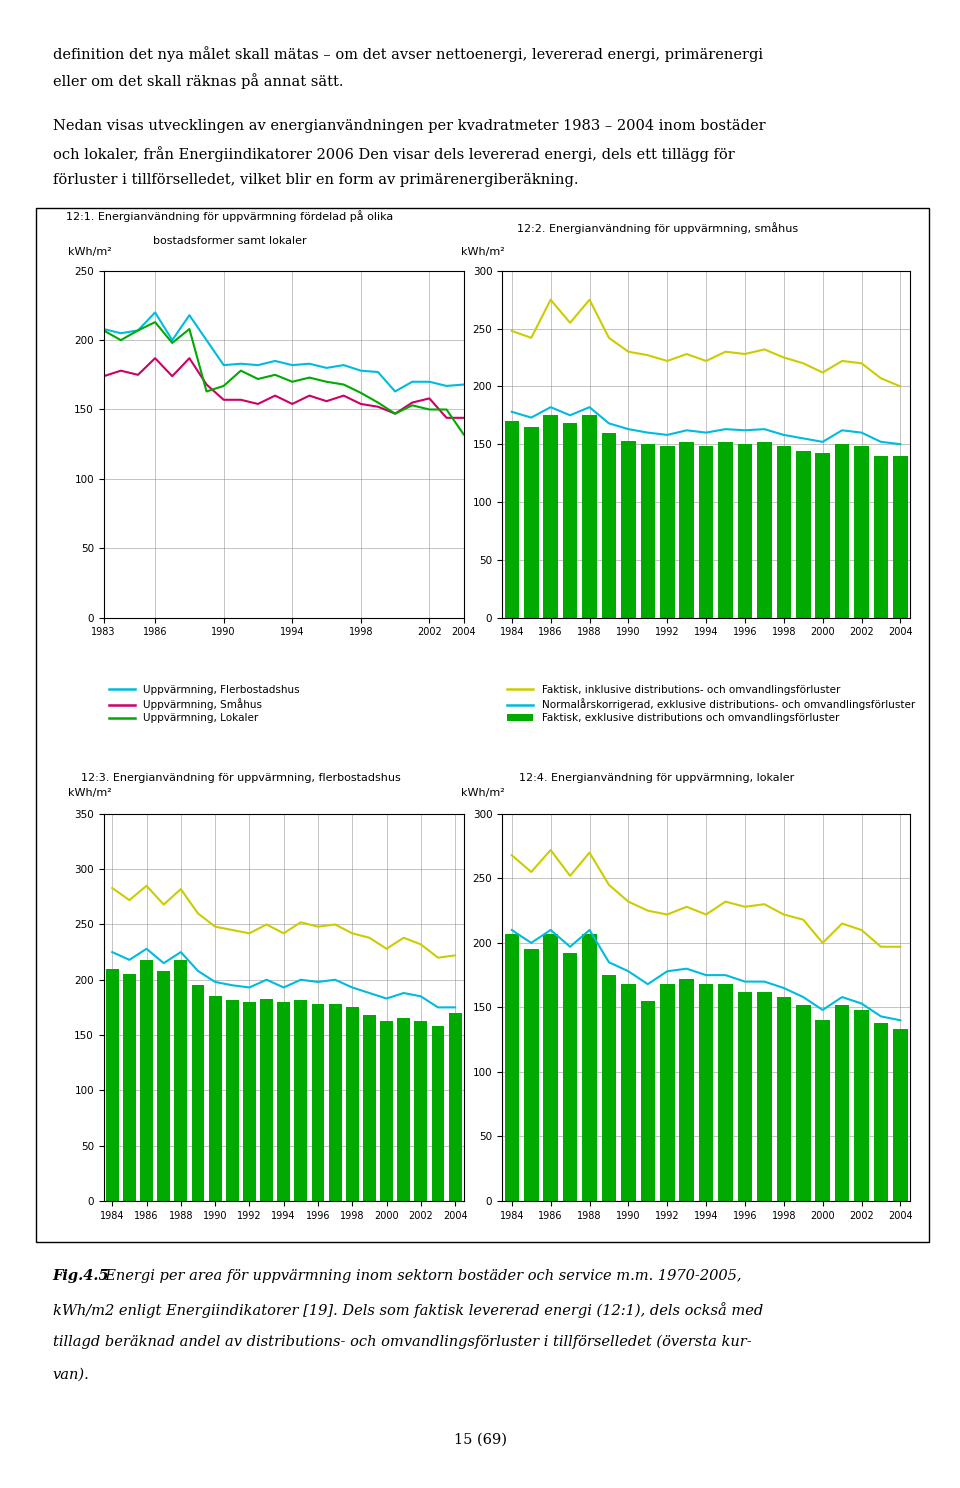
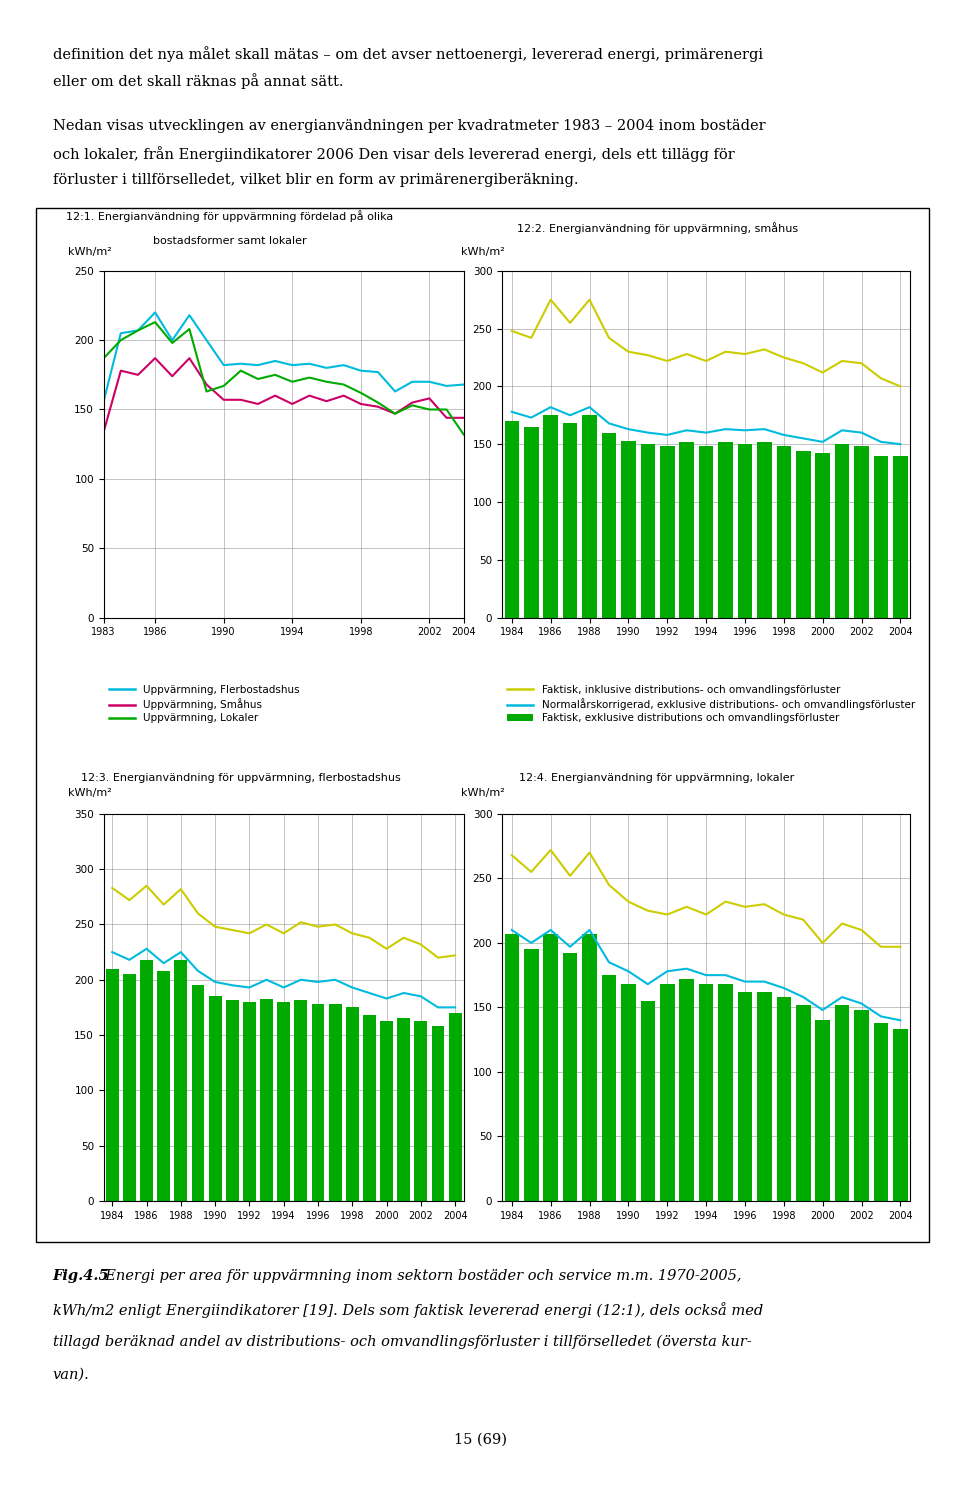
Uppvärmning, Flerbostadshus/1983: 208 -> 156
Uppvärmning, Småhus/1983: 174 -> 134
Uppvärmning, Lokaler/1983: 207 -> 187
